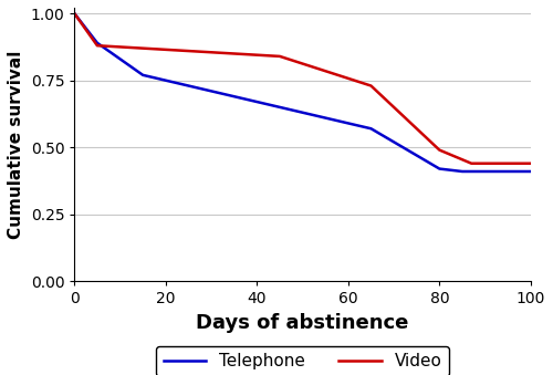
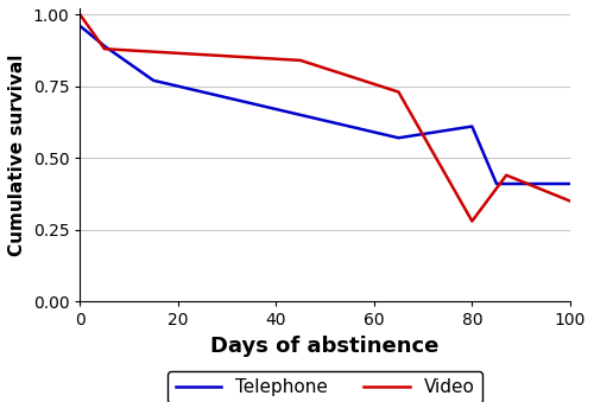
Telephone/0: 1.00 -> 0.96
Telephone/80: 0.42 -> 0.61
Video/80: 0.49 -> 0.28
Video/100: 0.44 -> 0.35
